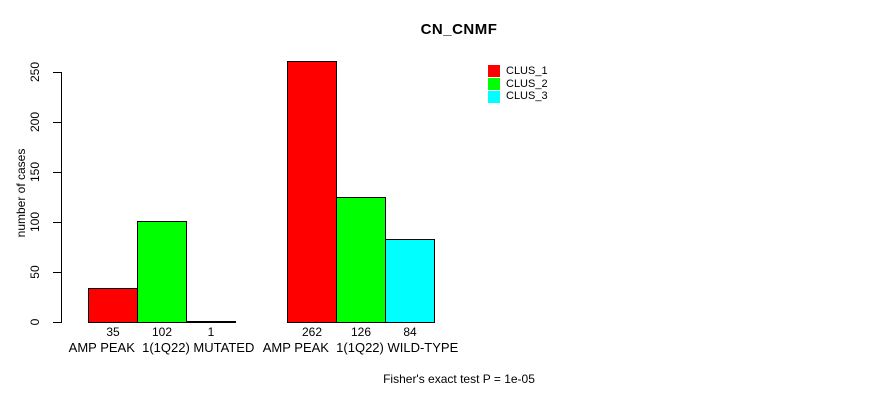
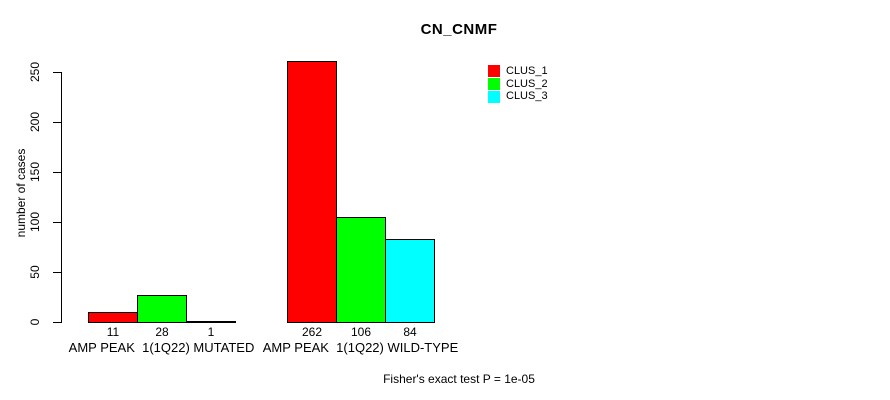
CLUS_1/AMP PEAK 1(1Q22) MUTATED: 35 -> 11
CLUS_2/AMP PEAK 1(1Q22) MUTATED: 102 -> 28
CLUS_2/AMP PEAK 1(1Q22) WILD-TYPE: 126 -> 106
